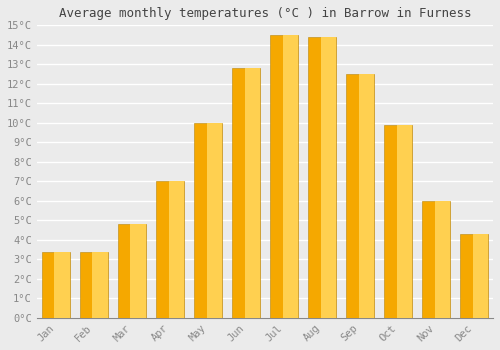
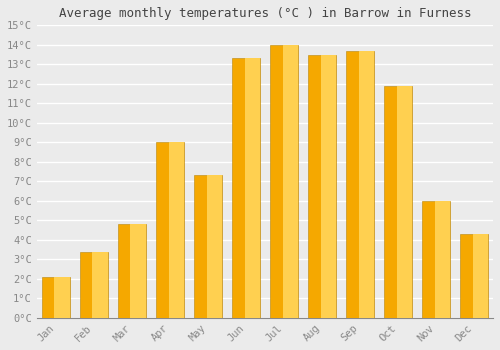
Jan: 3.4°C -> 2.1°C
Apr: 7.0°C -> 9.0°C
May: 10.0°C -> 7.3°C
Jun: 12.8°C -> 13.3°C
Jul: 14.5°C -> 14.0°C
Aug: 14.4°C -> 13.5°C
Sep: 12.5°C -> 13.7°C
Oct: 9.9°C -> 11.9°C
